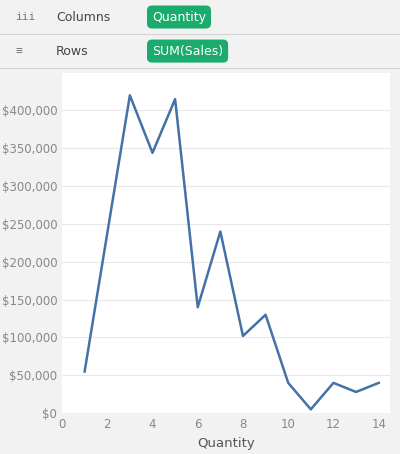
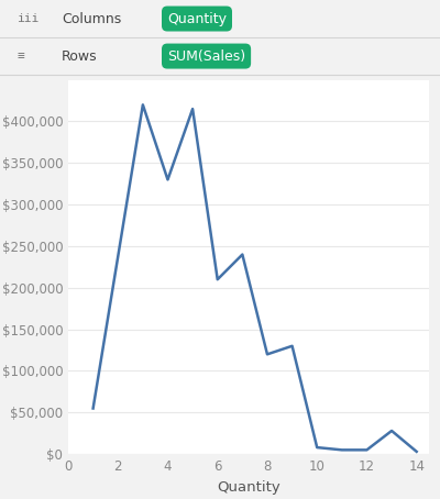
4: $344,000 -> $330,000
6: $140,000 -> $210,000
8: $102,000 -> $120,000
10: $40,000 -> $8,000
12: $40,000 -> $5,000
14: $40,000 -> $3,000
